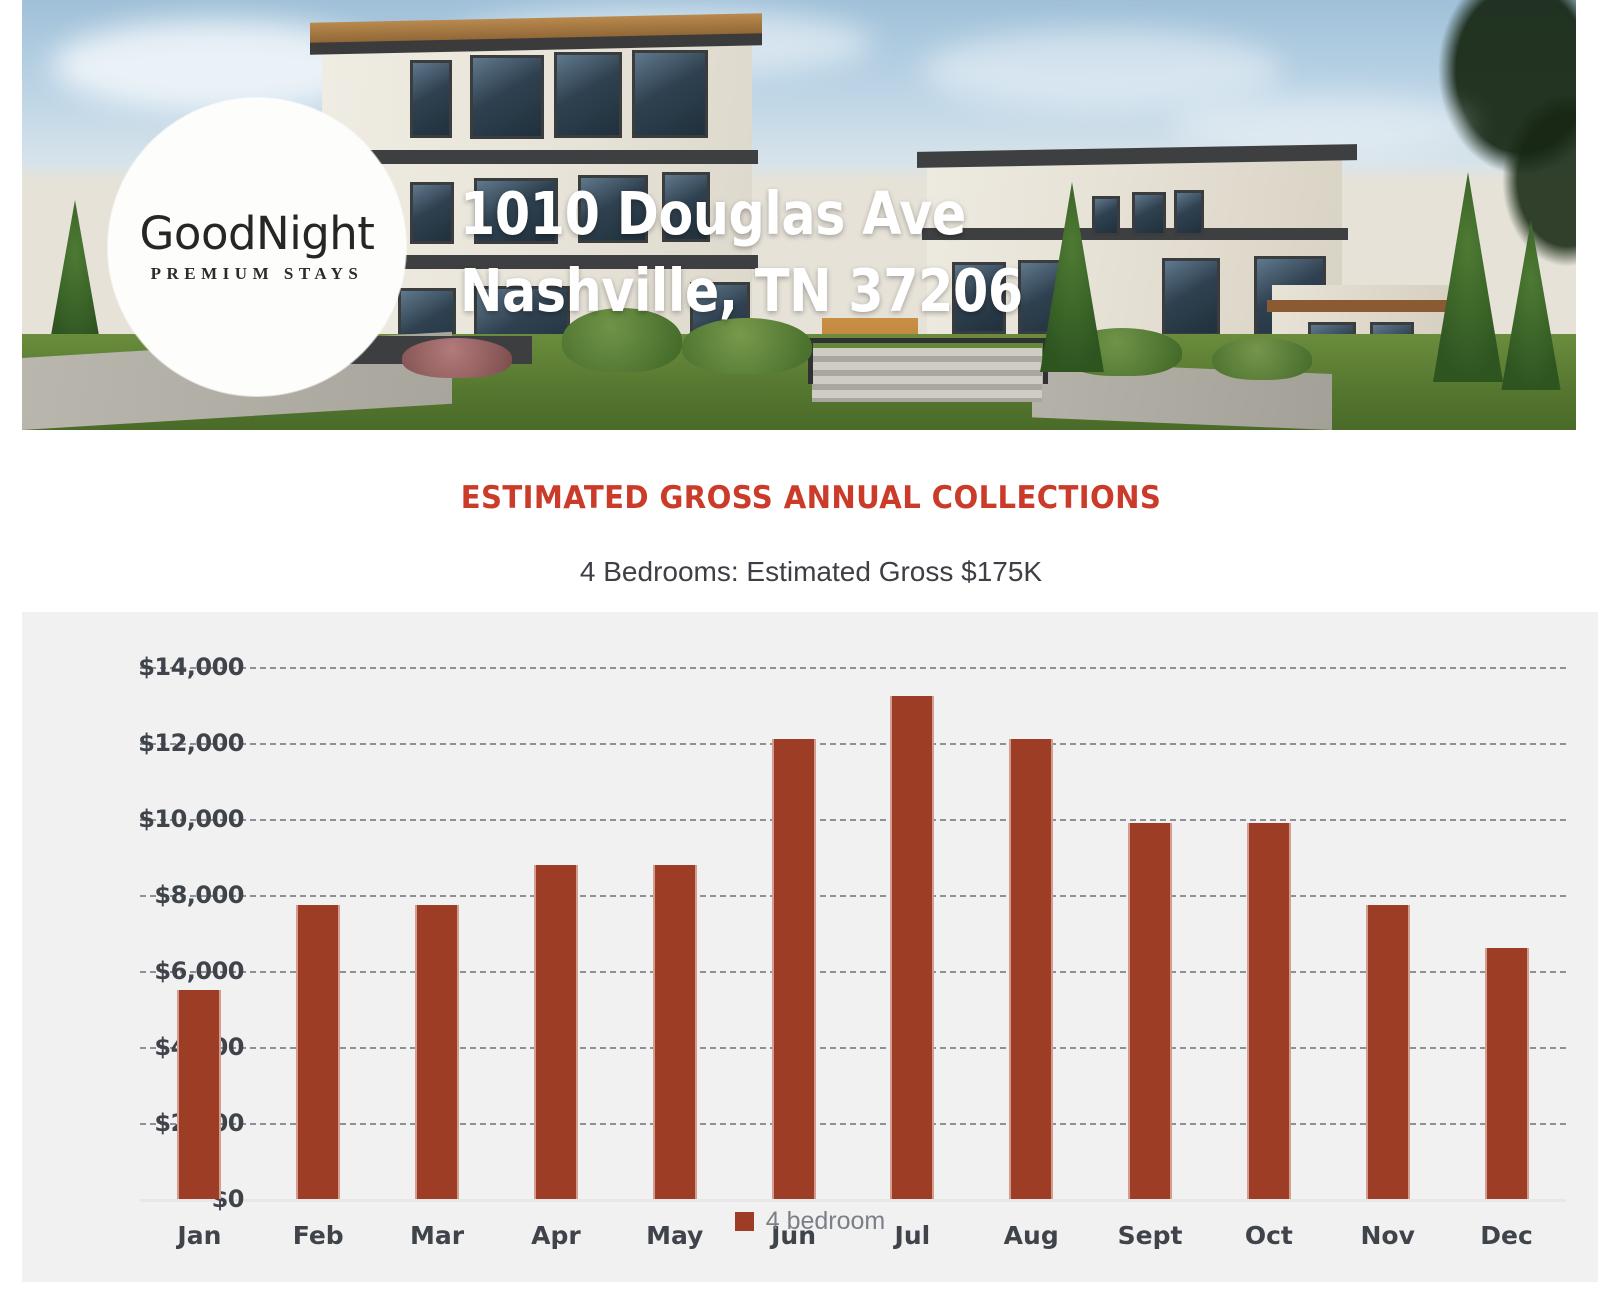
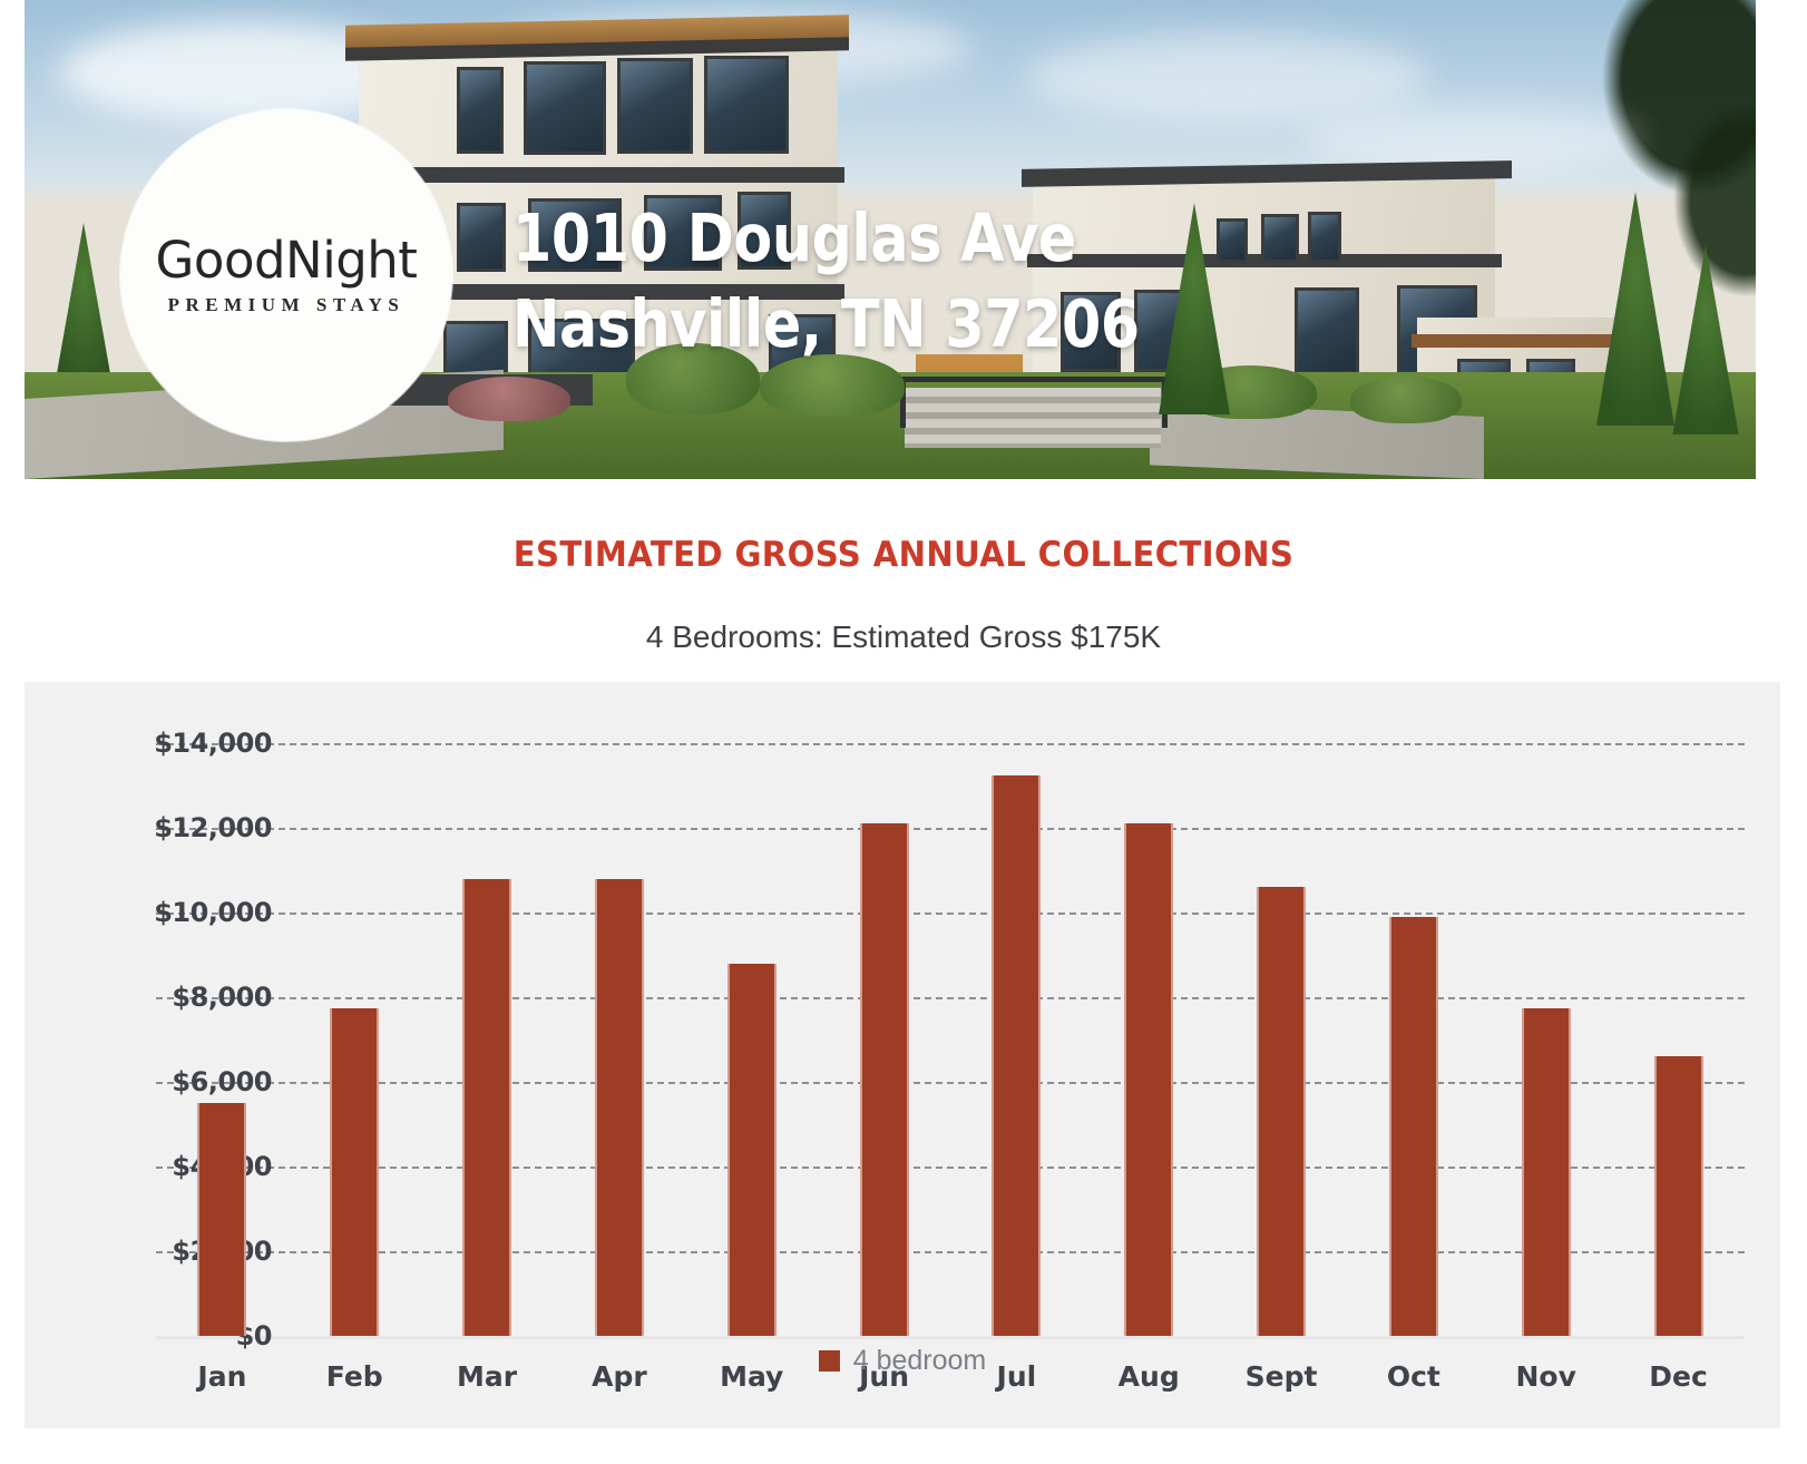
Mar: $7800 -> $10800
Apr: $8800 -> $10800
Sept: $9900 -> $10600
